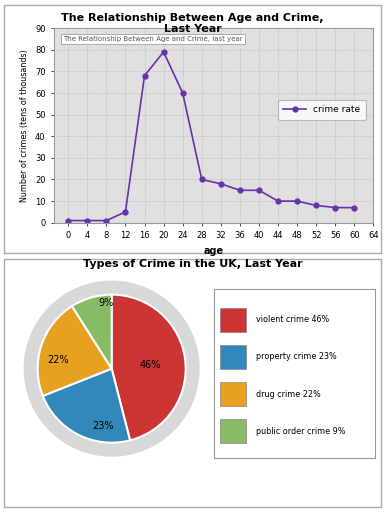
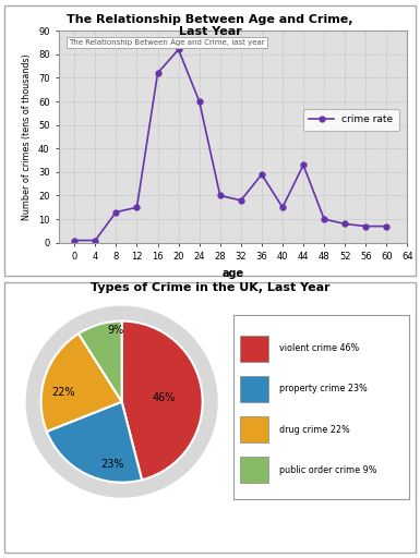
8: 1 -> 13
12: 5 -> 15
16: 68 -> 72
20: 79 -> 82
36: 15 -> 29
44: 10 -> 33
